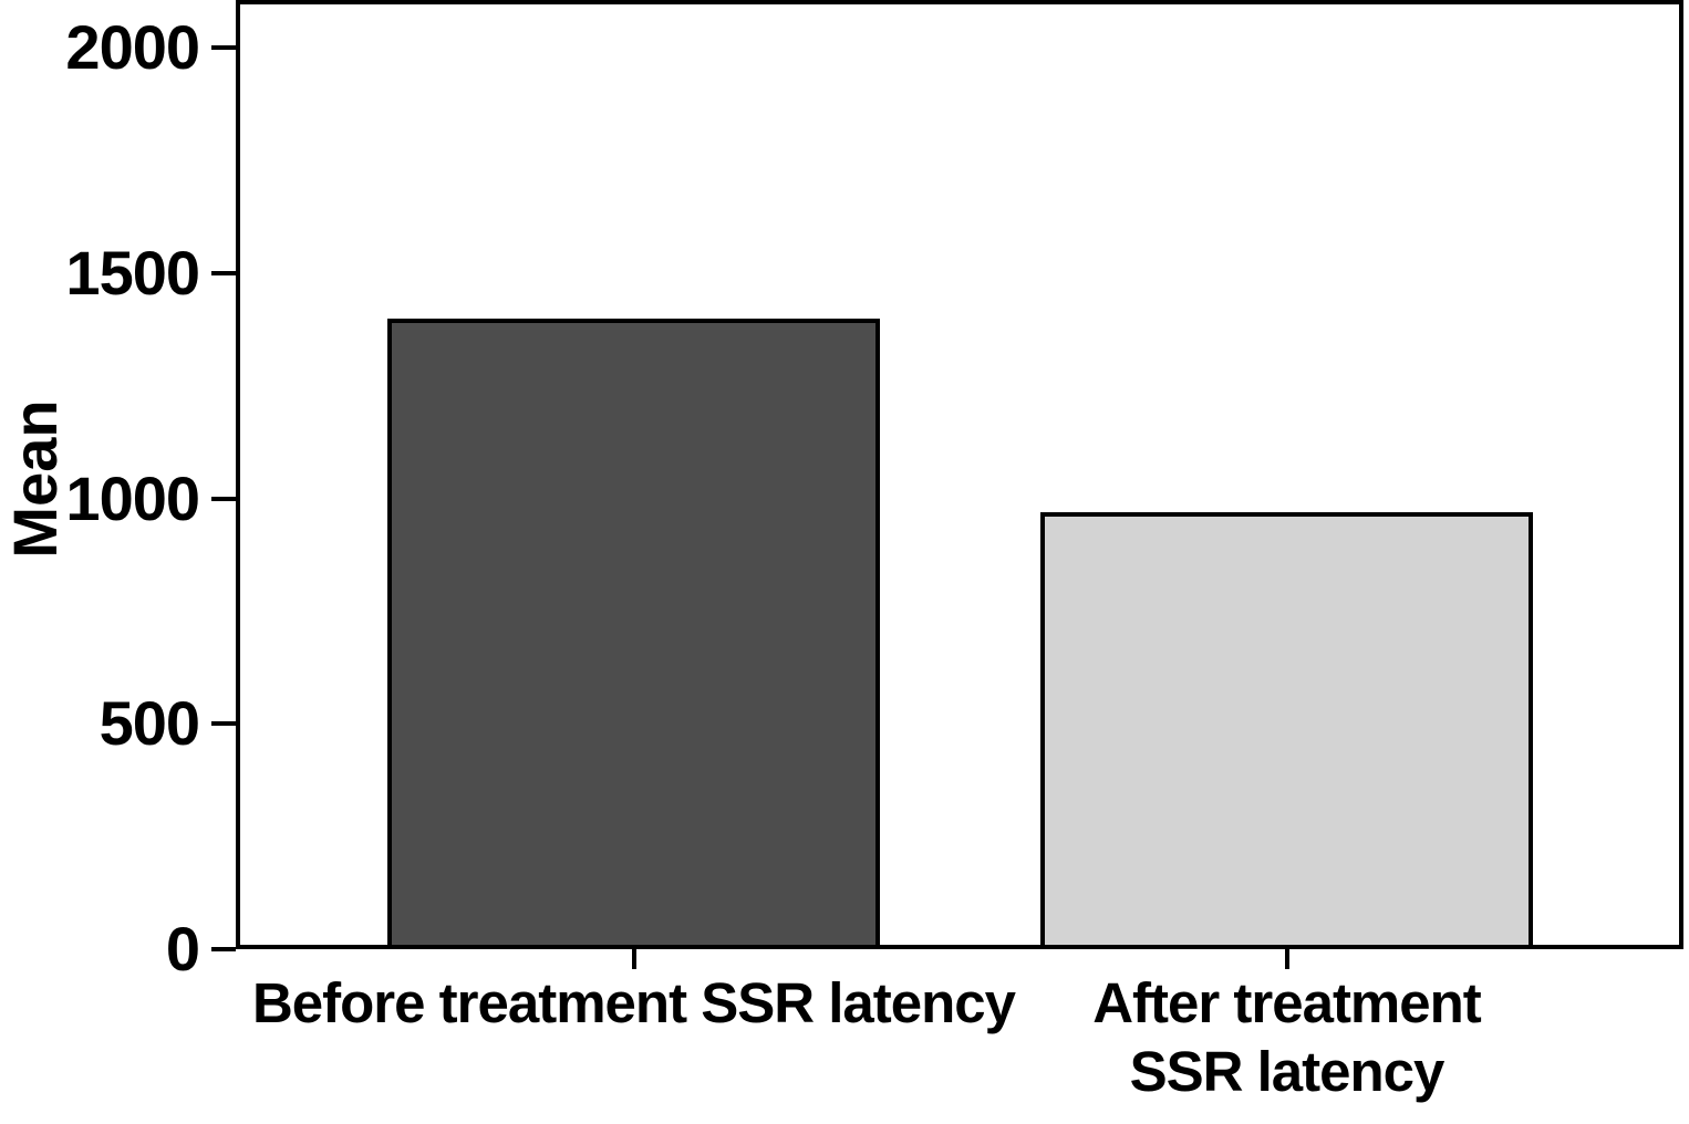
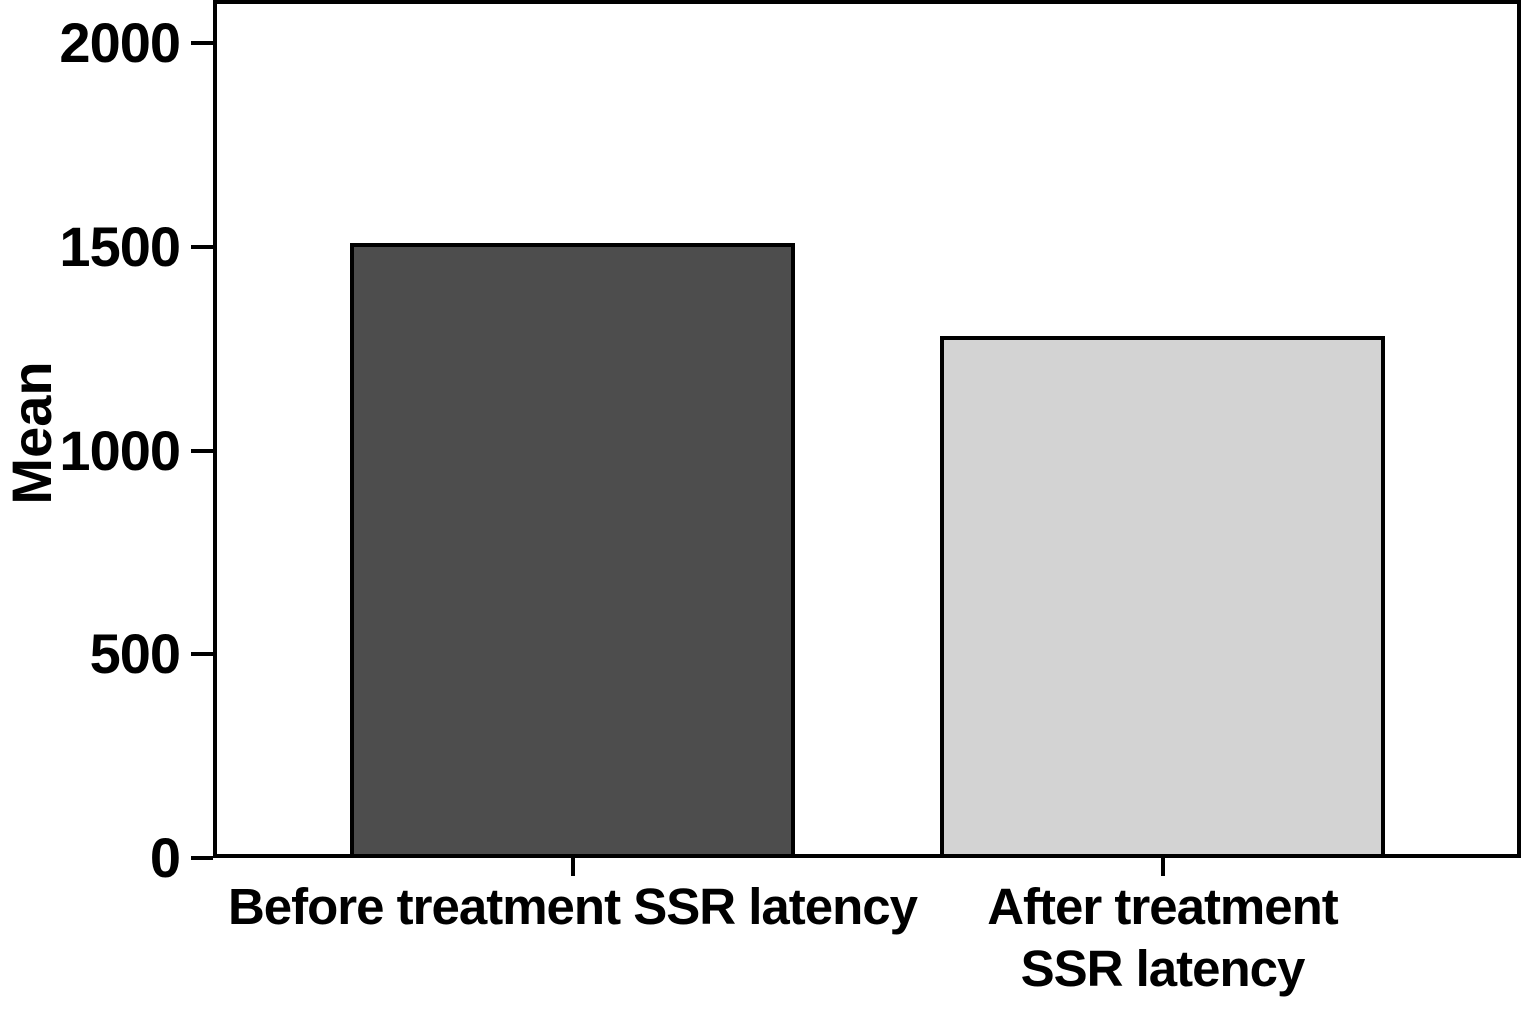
Before treatment SSR latency: 1400 -> 1510
After treatment SSR latency: 970 -> 1280
